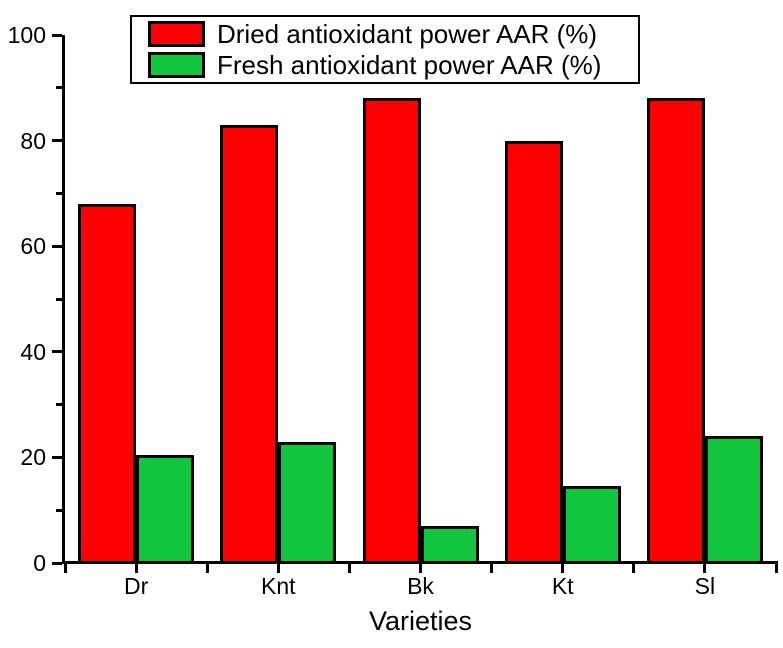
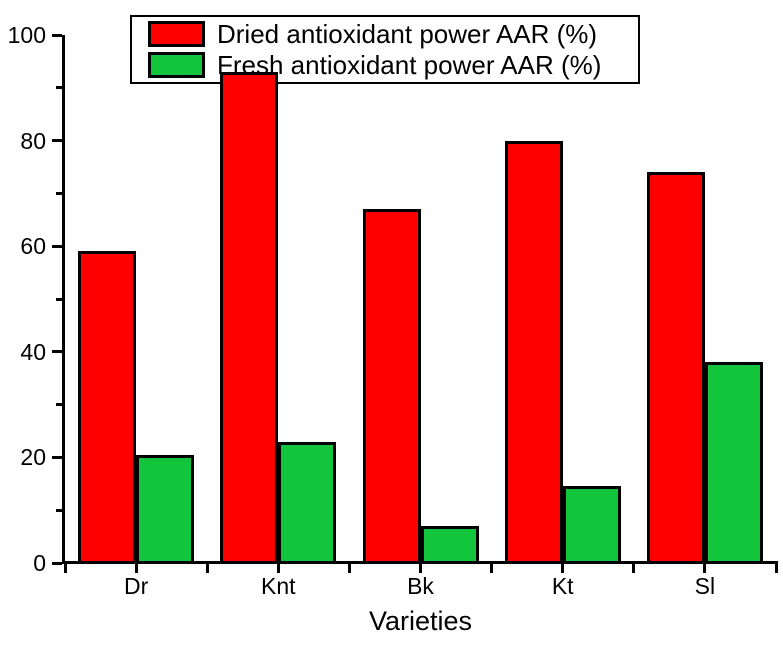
Dried antioxidant power AAR (%)/Dr: 68 -> 59
Dried antioxidant power AAR (%)/Knt: 83 -> 93
Dried antioxidant power AAR (%)/Bk: 88 -> 67
Dried antioxidant power AAR (%)/Sl: 88 -> 74
Fresh antioxidant power AAR (%)/Sl: 24 -> 38
